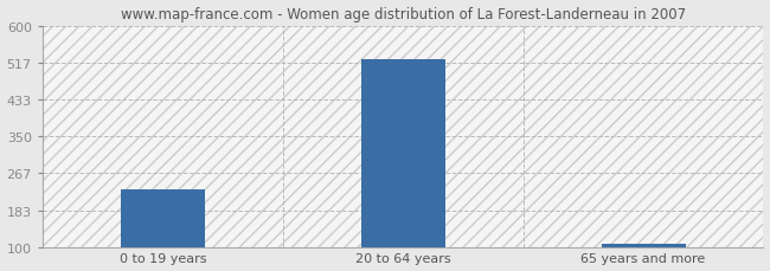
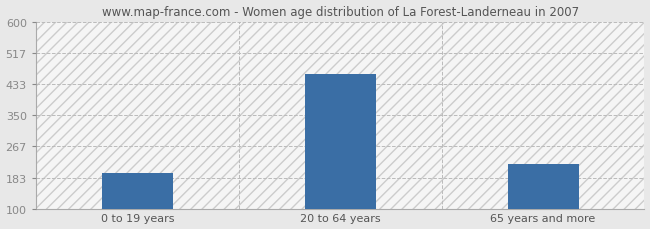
0 to 19 years: 230 -> 195
20 to 64 years: 525 -> 460
65 years and more: 107 -> 220
